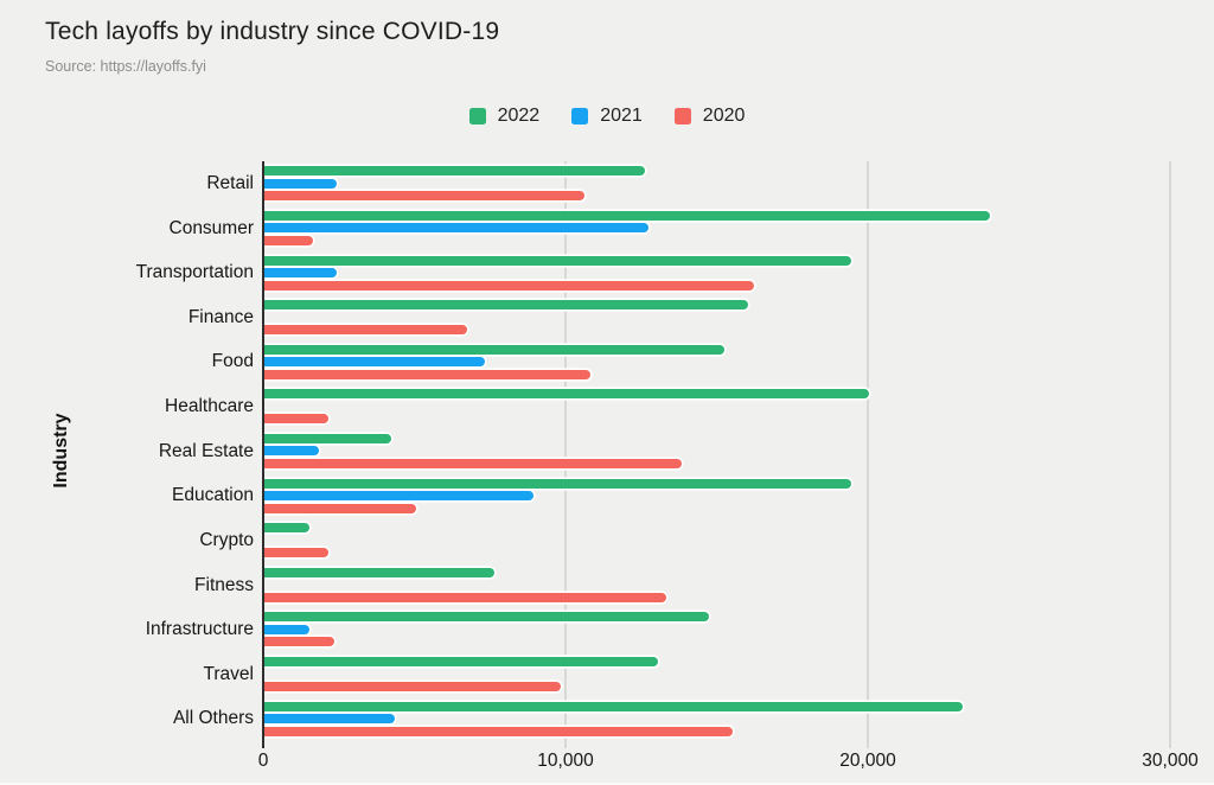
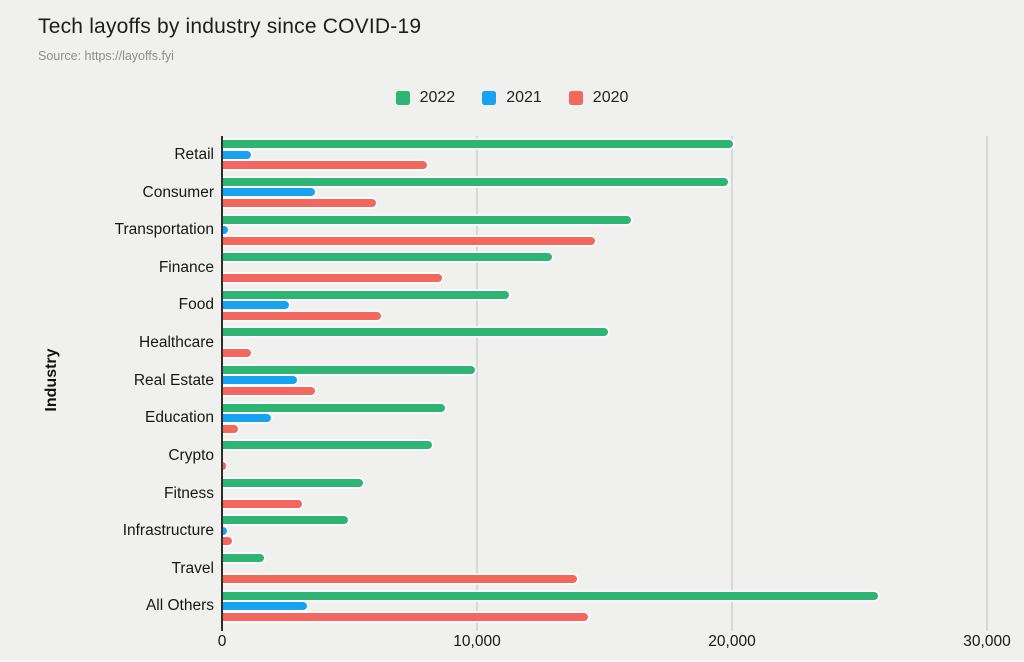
2022/Retail: 12600 -> 20000
2021/Retail: 2400 -> 1100
2020/Retail: 10600 -> 8000
2022/Consumer: 24000 -> 19800
2021/Consumer: 12700 -> 3600
2020/Consumer: 1600 -> 6000
2022/Transportation: 19400 -> 16000
2021/Transportation: 2400 -> 200
2020/Transportation: 16200 -> 14600
2022/Finance: 16000 -> 12900
2020/Finance: 6700 -> 8600
2022/Food: 15200 -> 11200
2021/Food: 7300 -> 2600
2020/Food: 10800 -> 6200
2022/Healthcare: 20000 -> 15100
2020/Healthcare: 2100 -> 1100
2022/Real Estate: 4200 -> 9900
2021/Real Estate: 1800 -> 2900
2020/Real Estate: 13800 -> 3600
2022/Education: 19400 -> 8700
2021/Education: 8900 -> 1900
2020/Education: 5000 -> 600
2022/Crypto: 1500 -> 8200
2020/Crypto: 2100 -> 100
2022/Fitness: 7600 -> 5500
2020/Fitness: 13300 -> 3100
2022/Infrastructure: 14700 -> 4900
2021/Infrastructure: 1500 -> 200
2020/Infrastructure: 2300 -> 400
2022/Travel: 13000 -> 1600
2020/Travel: 9800 -> 13900
2022/All Others: 23100 -> 25700
2021/All Others: 4300 -> 3300
2020/All Others: 15500 -> 14300
